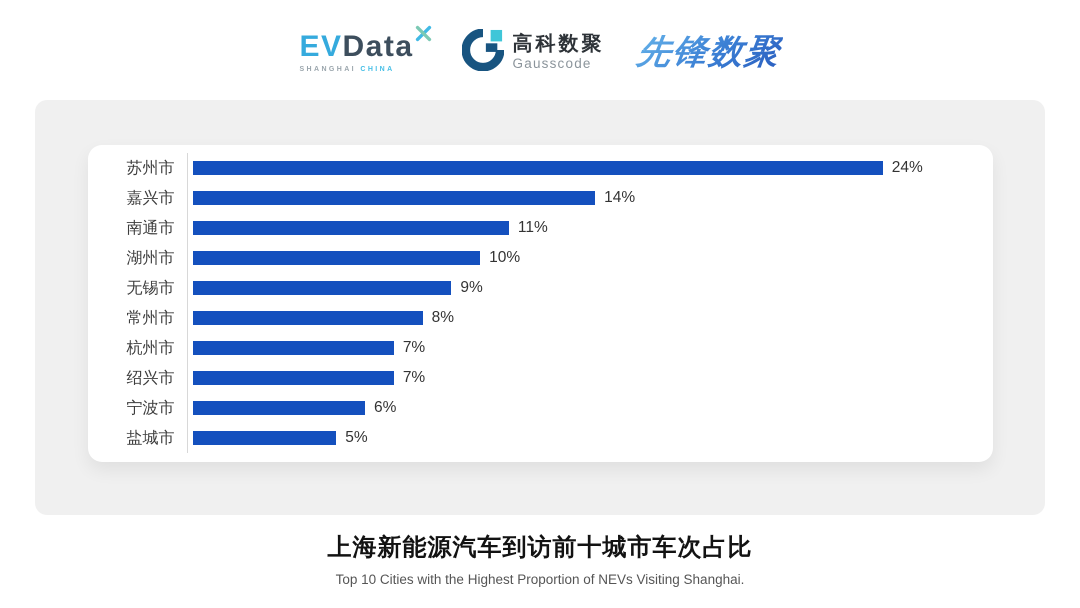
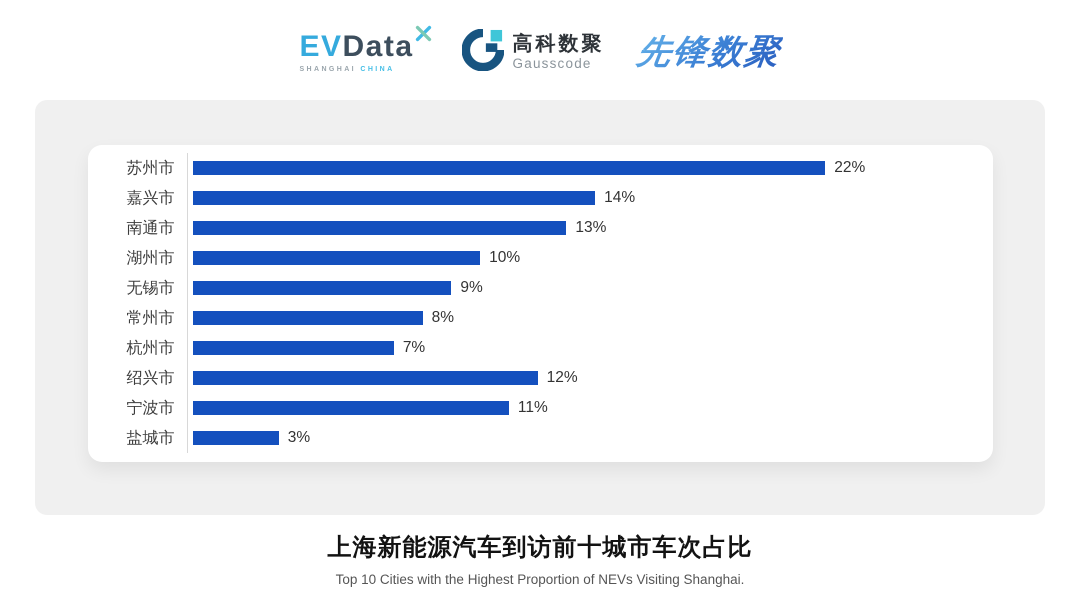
苏州市: 24% -> 22%
南通市: 11% -> 13%
绍兴市: 7% -> 12%
宁波市: 6% -> 11%
盐城市: 5% -> 3%
